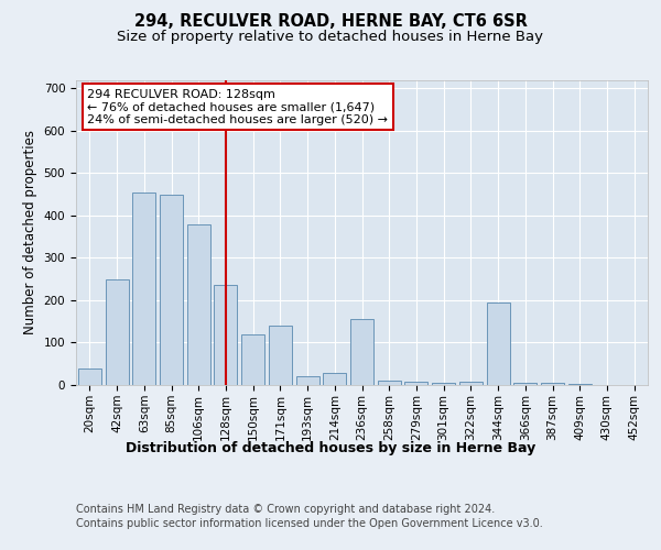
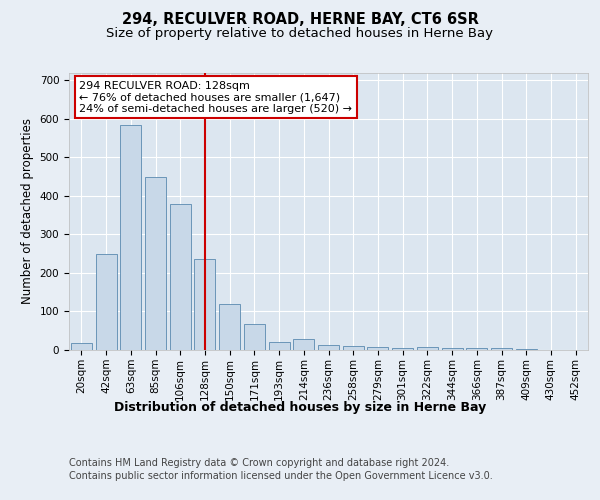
20sqm: 40 -> 17
63sqm: 455 -> 585
171sqm: 140 -> 68
236sqm: 155 -> 13
344sqm: 195 -> 6
